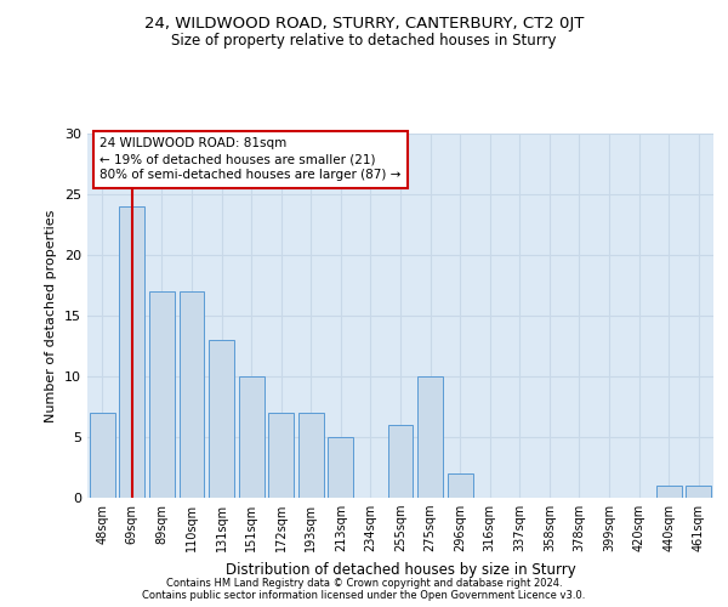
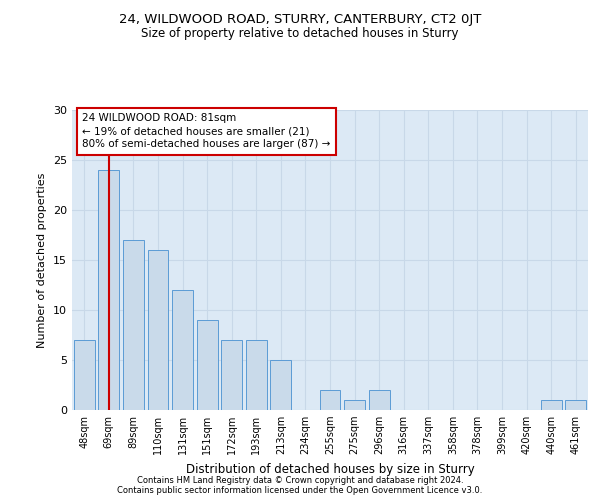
110sqm: 17 -> 16
131sqm: 13 -> 12
151sqm: 10 -> 9
255sqm: 6 -> 2
275sqm: 10 -> 1
